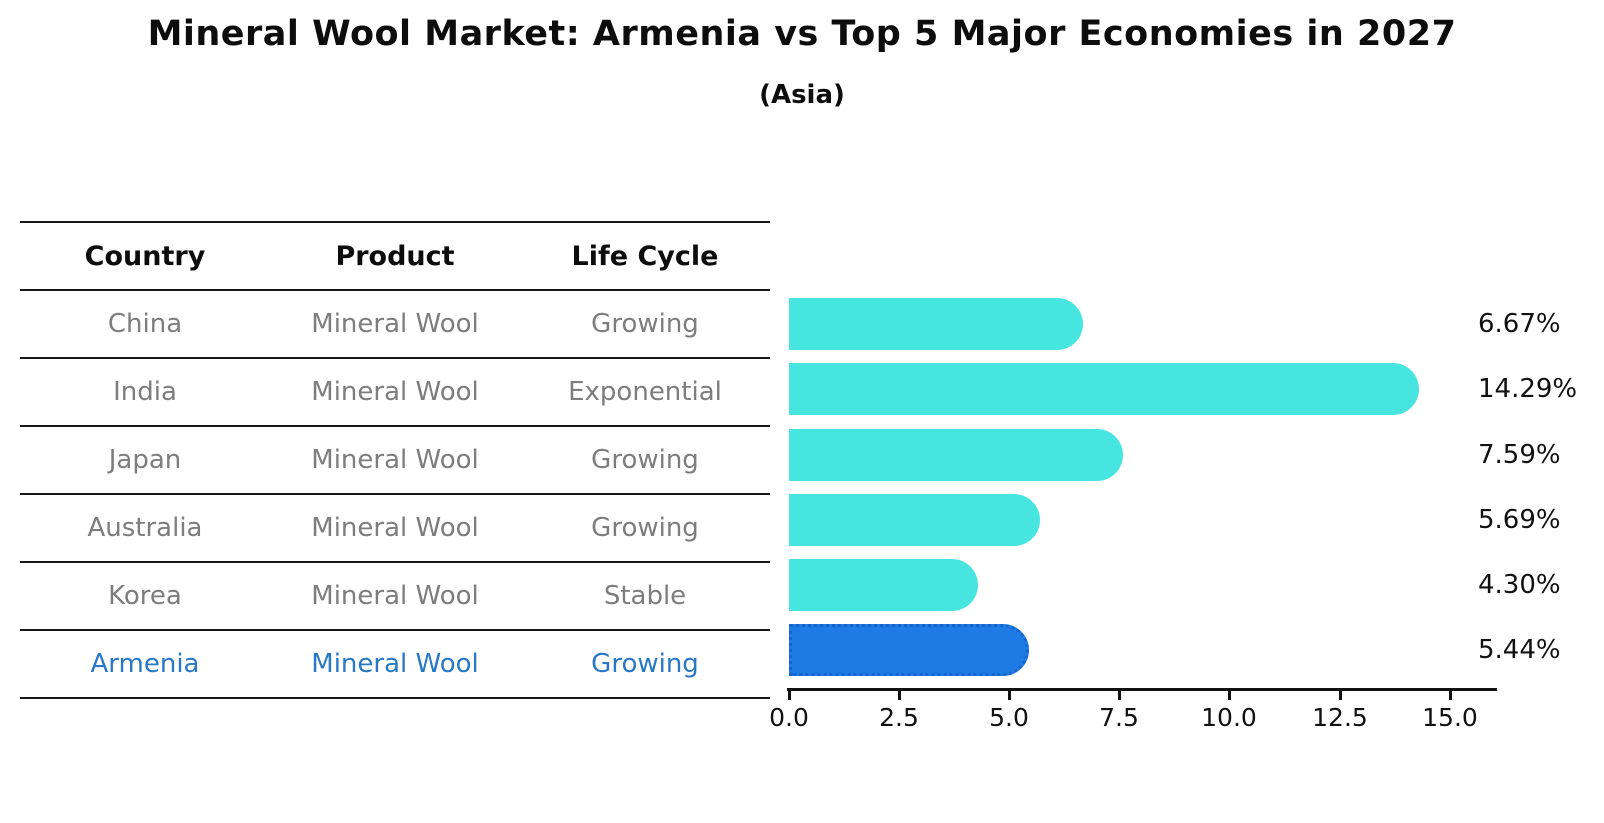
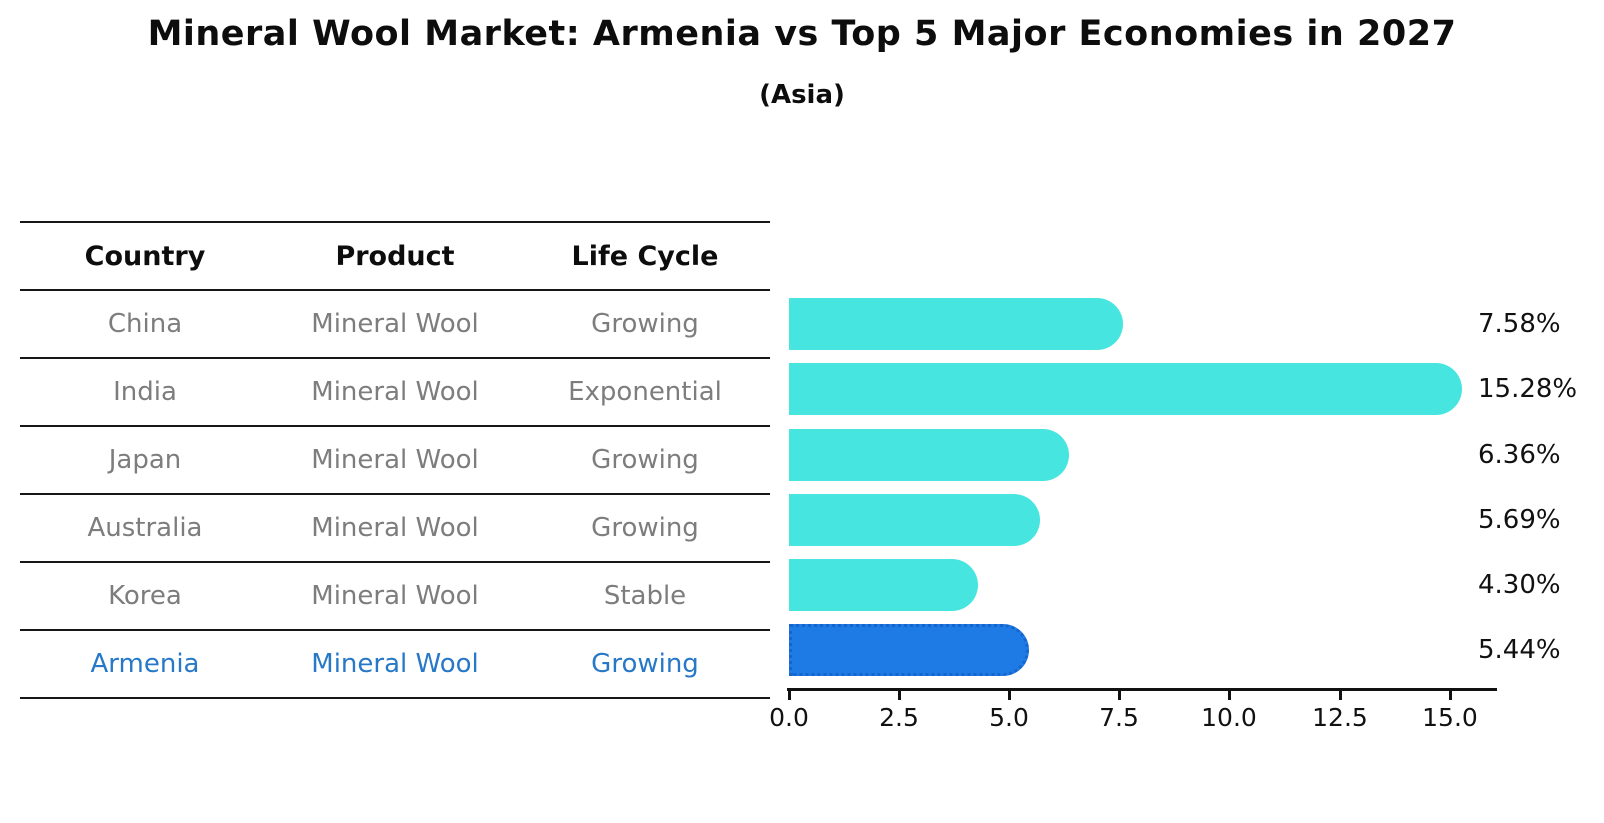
China: 6.67% -> 7.58%
India: 14.29% -> 15.28%
Japan: 7.59% -> 6.36%
